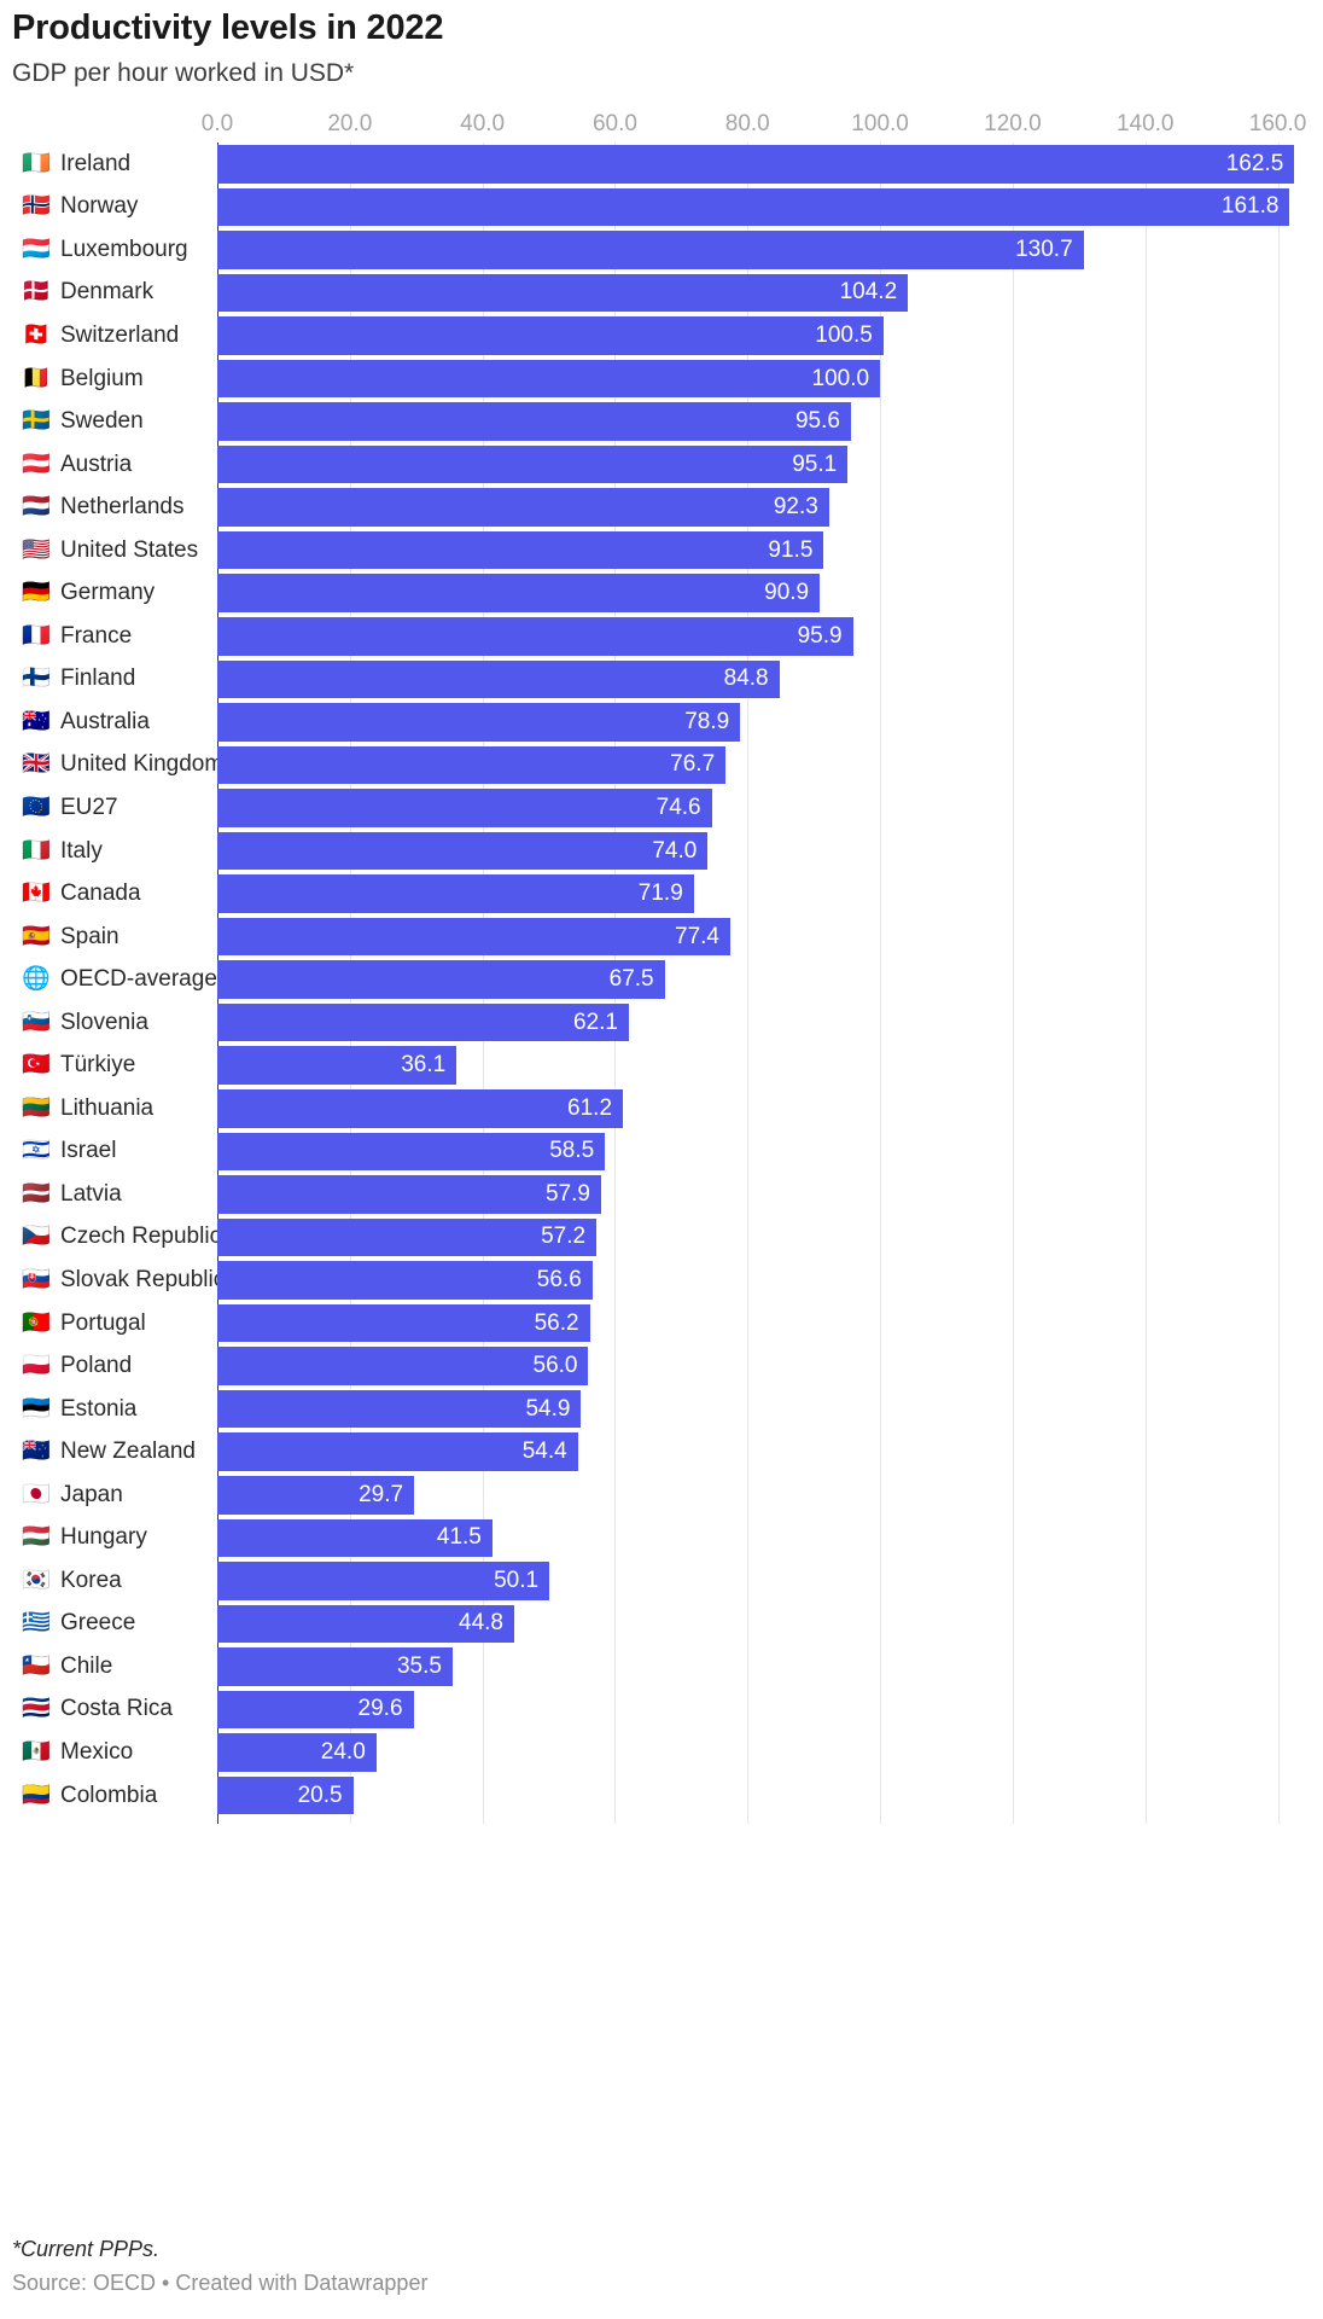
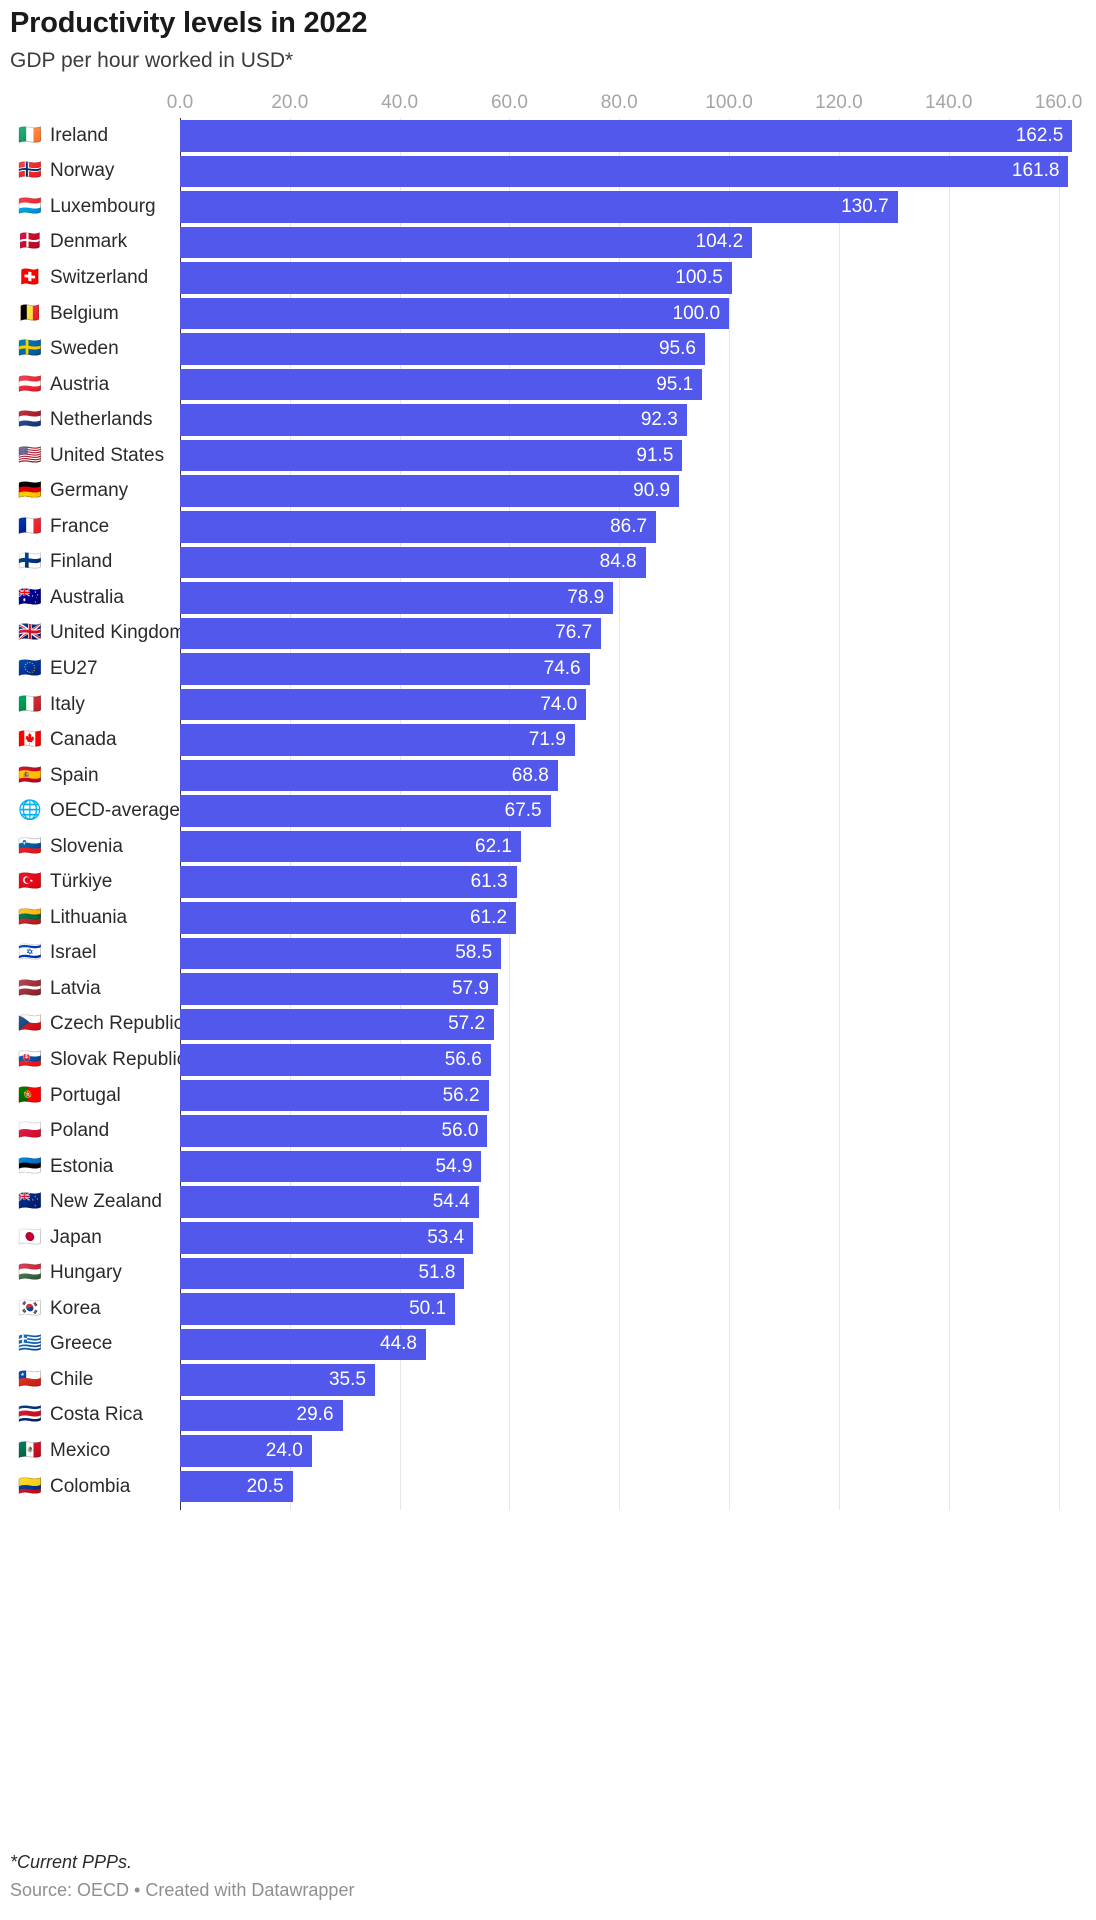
France: 95.9 -> 86.7
Spain: 77.4 -> 68.8
Türkiye: 36.1 -> 61.3
Japan: 29.7 -> 53.4
Hungary: 41.5 -> 51.8
